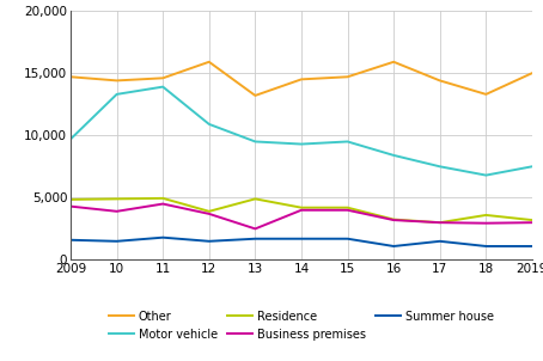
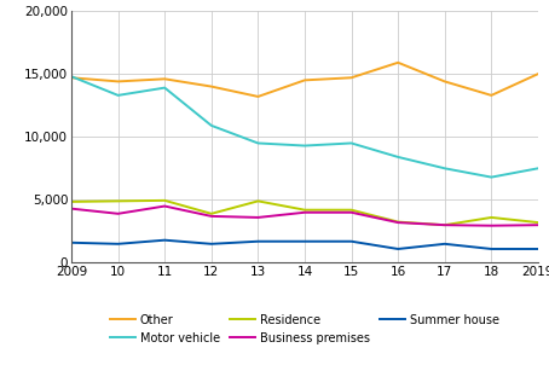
Motor vehicle/2009: 9,700 -> 14,800
Other/12: 15,900 -> 14,000
Business premises/13: 2,500 -> 3,600
